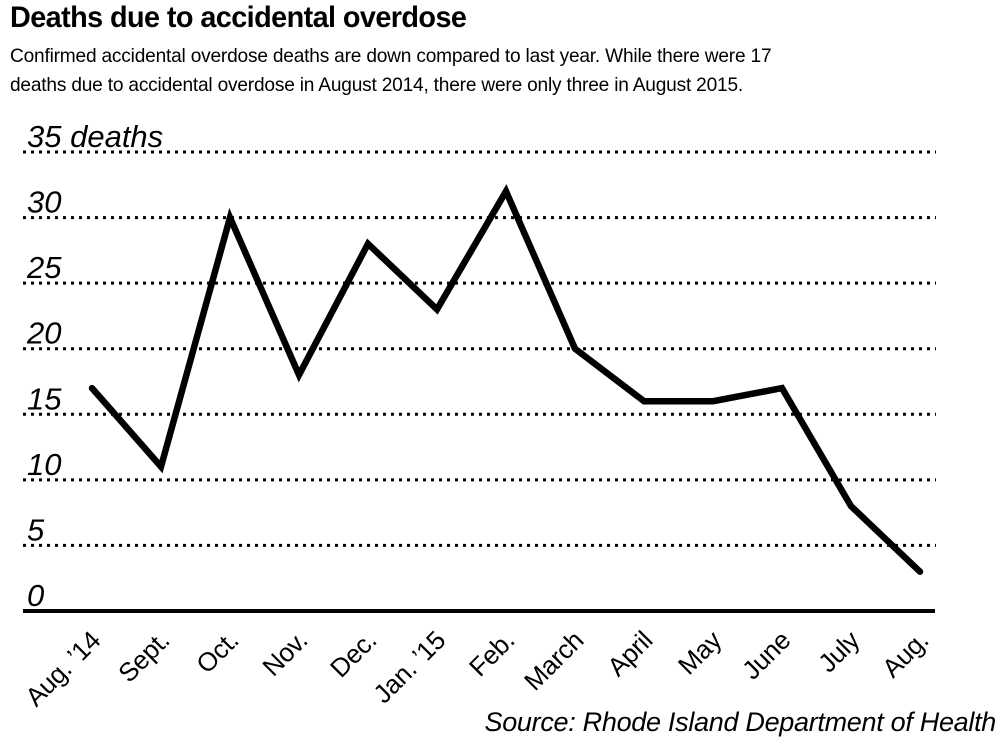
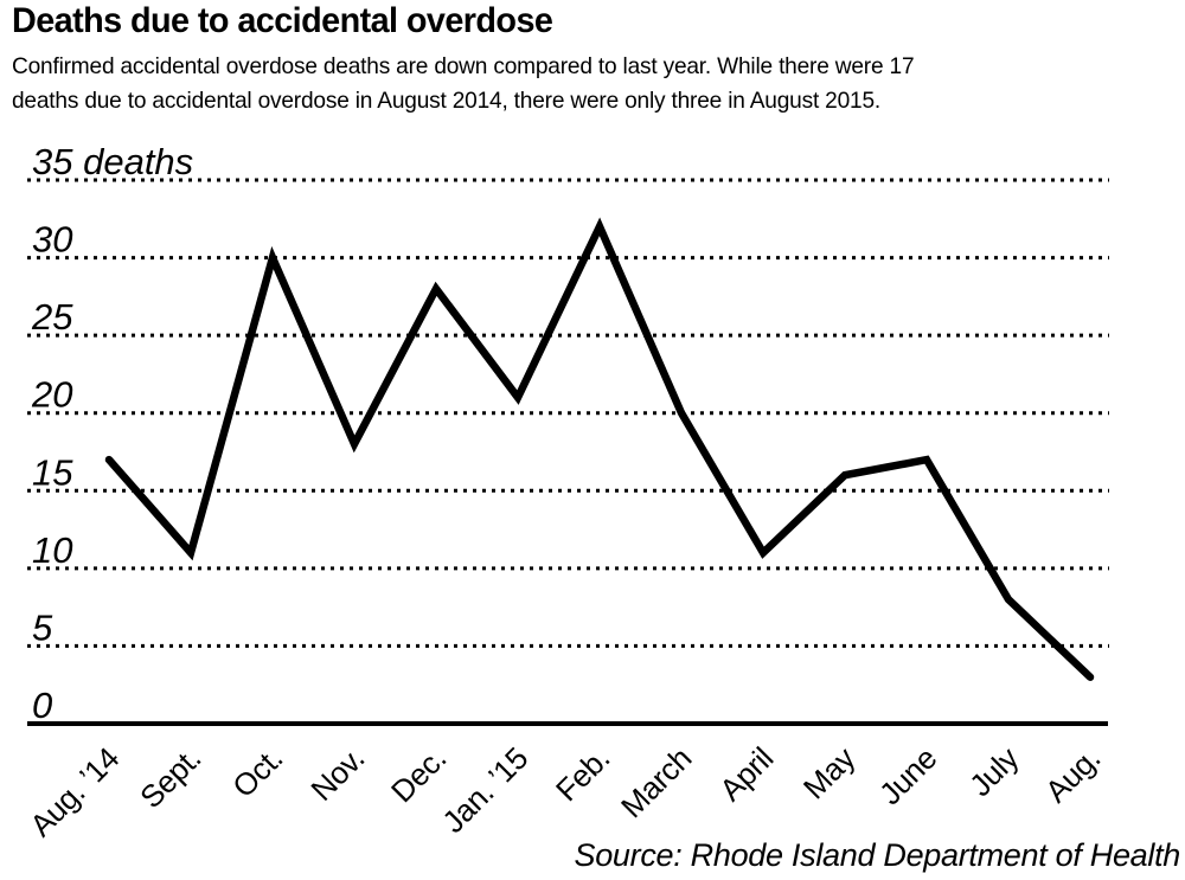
Jan. ’15: 23 -> 21
April: 16 -> 11
